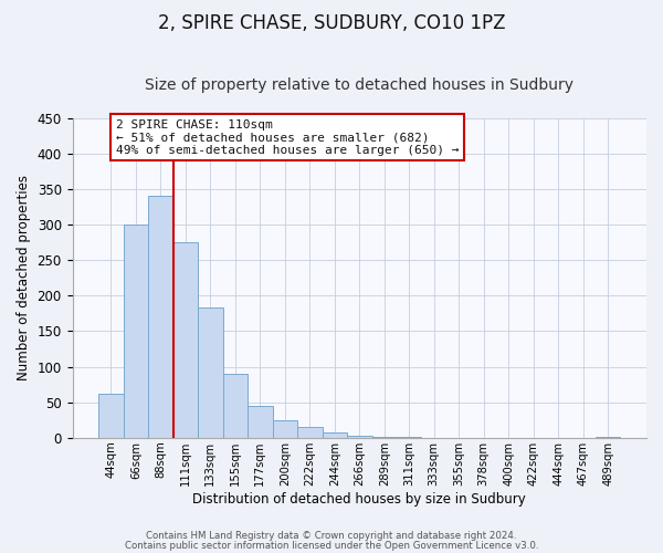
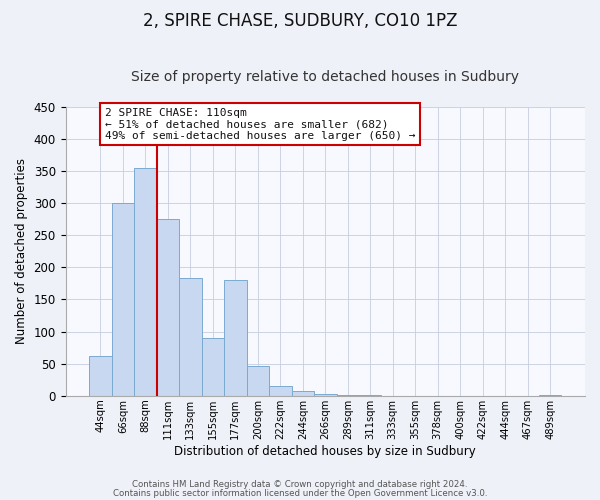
88sqm: 340 -> 354
177sqm: 45 -> 180
200sqm: 24 -> 46
